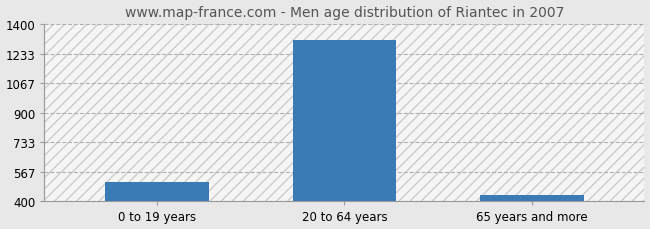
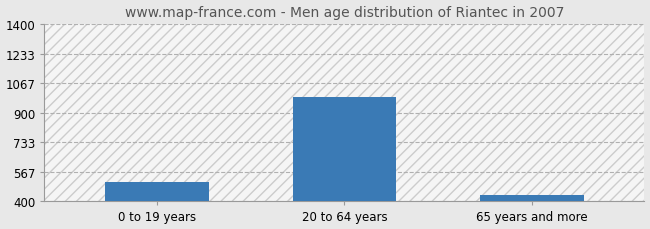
20 to 64 years: 1310 -> 990
